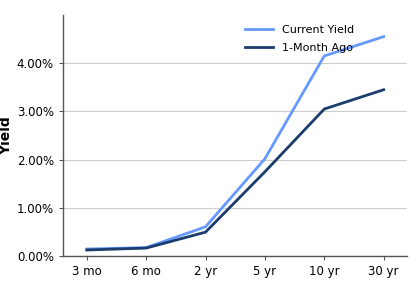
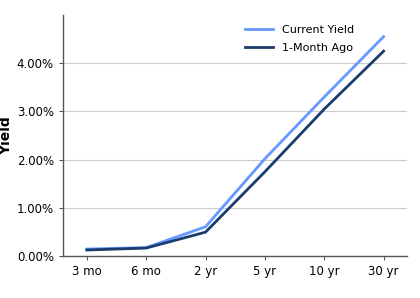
Current Yield/10 yr: 4.15% -> 3.30%
1-Month Ago/30 yr: 3.45% -> 4.25%
